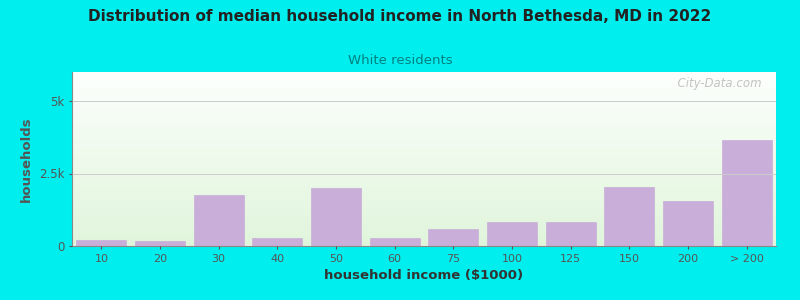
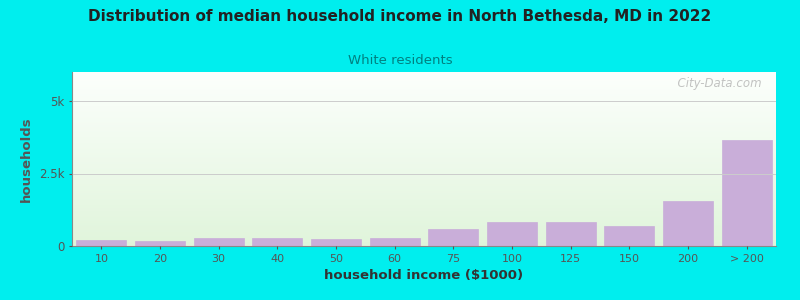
30: 1.75k -> 0.28k
50: 2.00k -> 0.24k
150: 2.05k -> 0.70k
